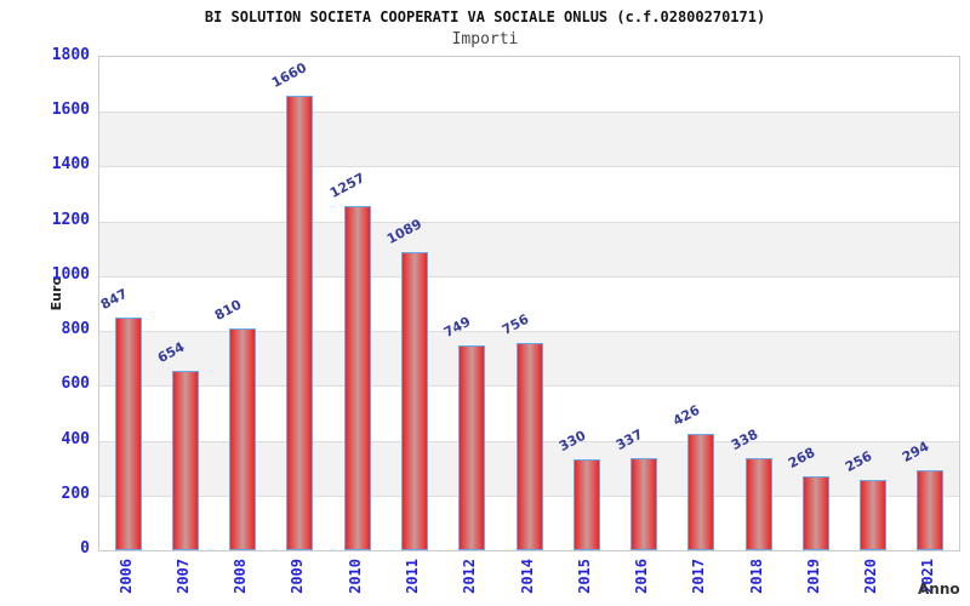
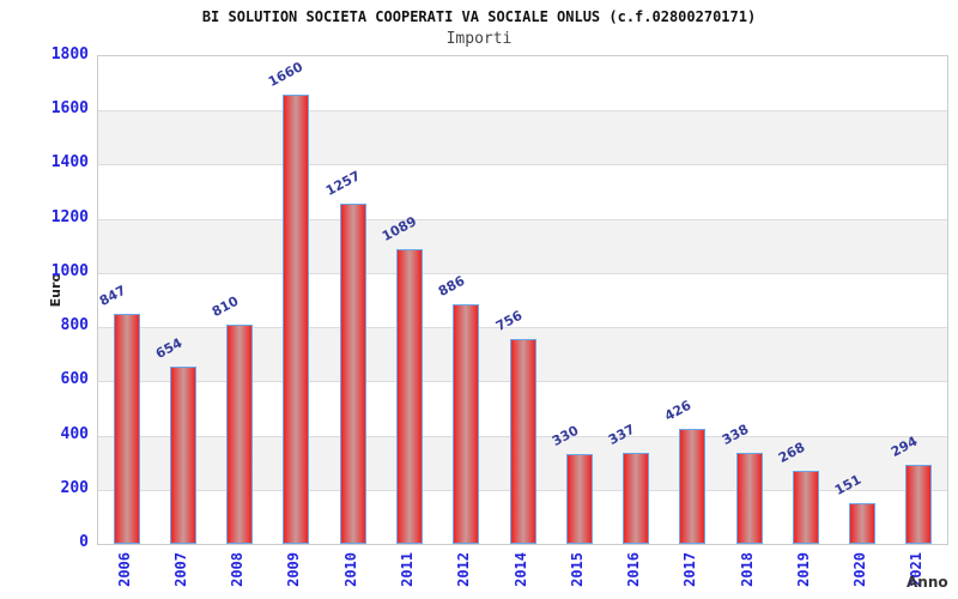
2012: 749 -> 886
2020: 256 -> 151
